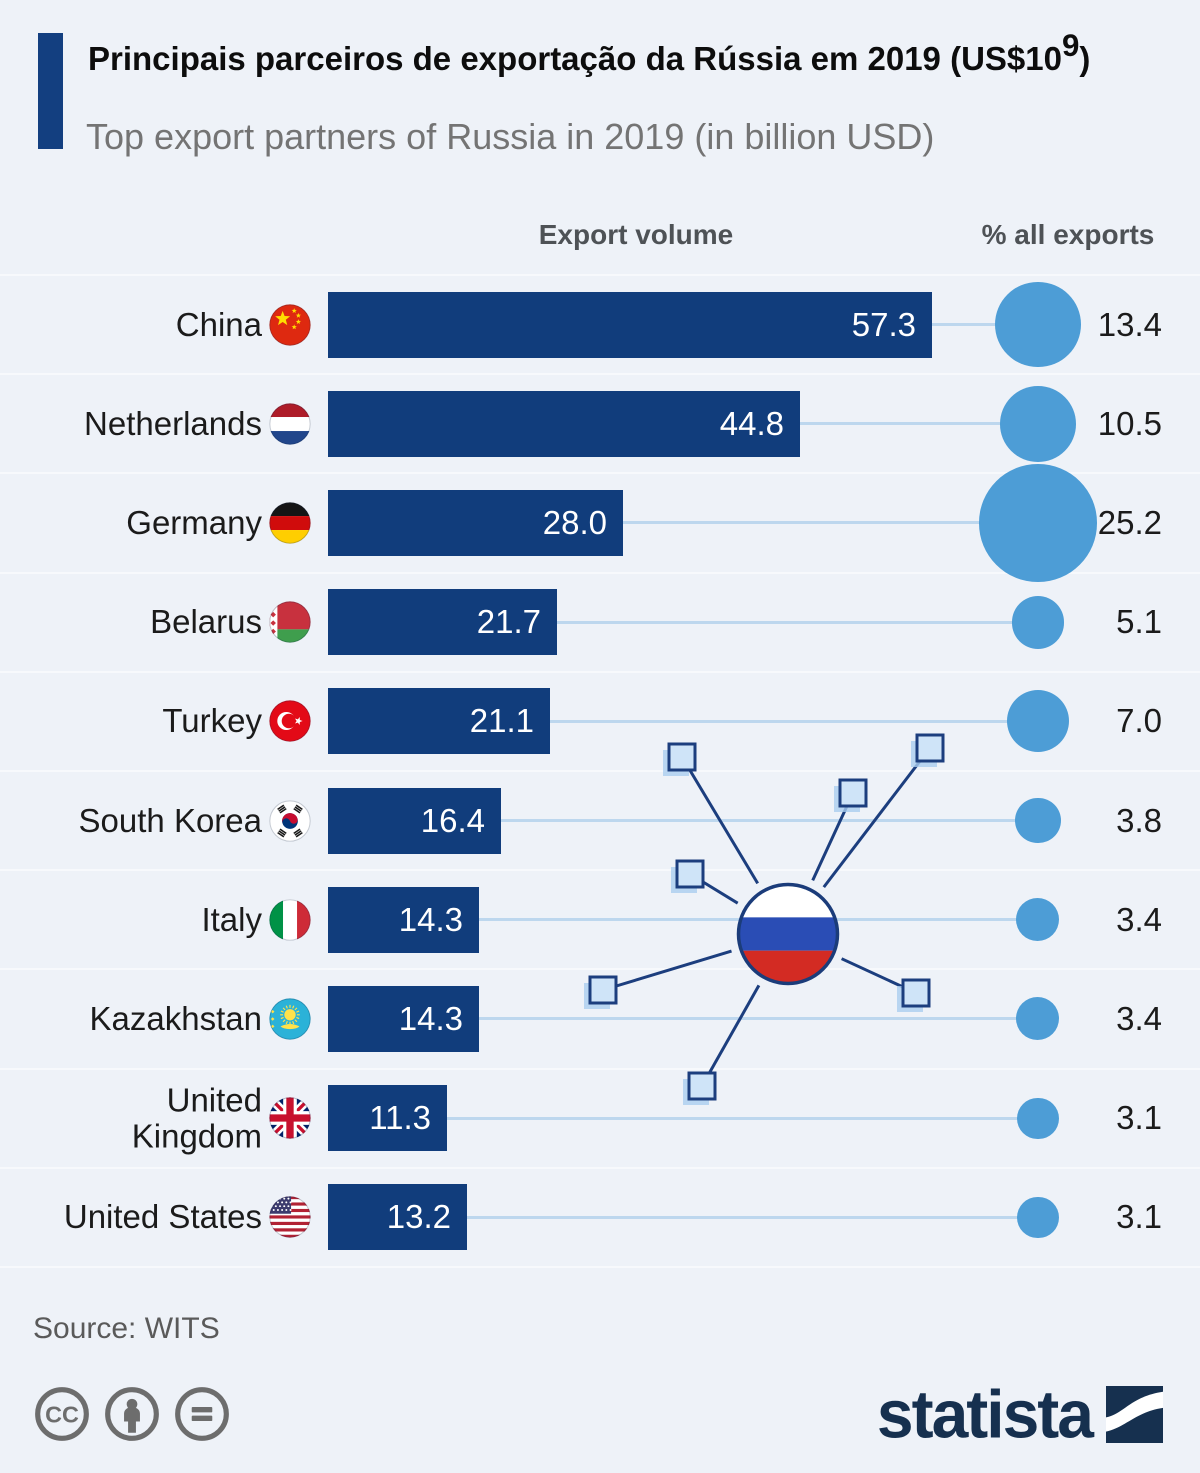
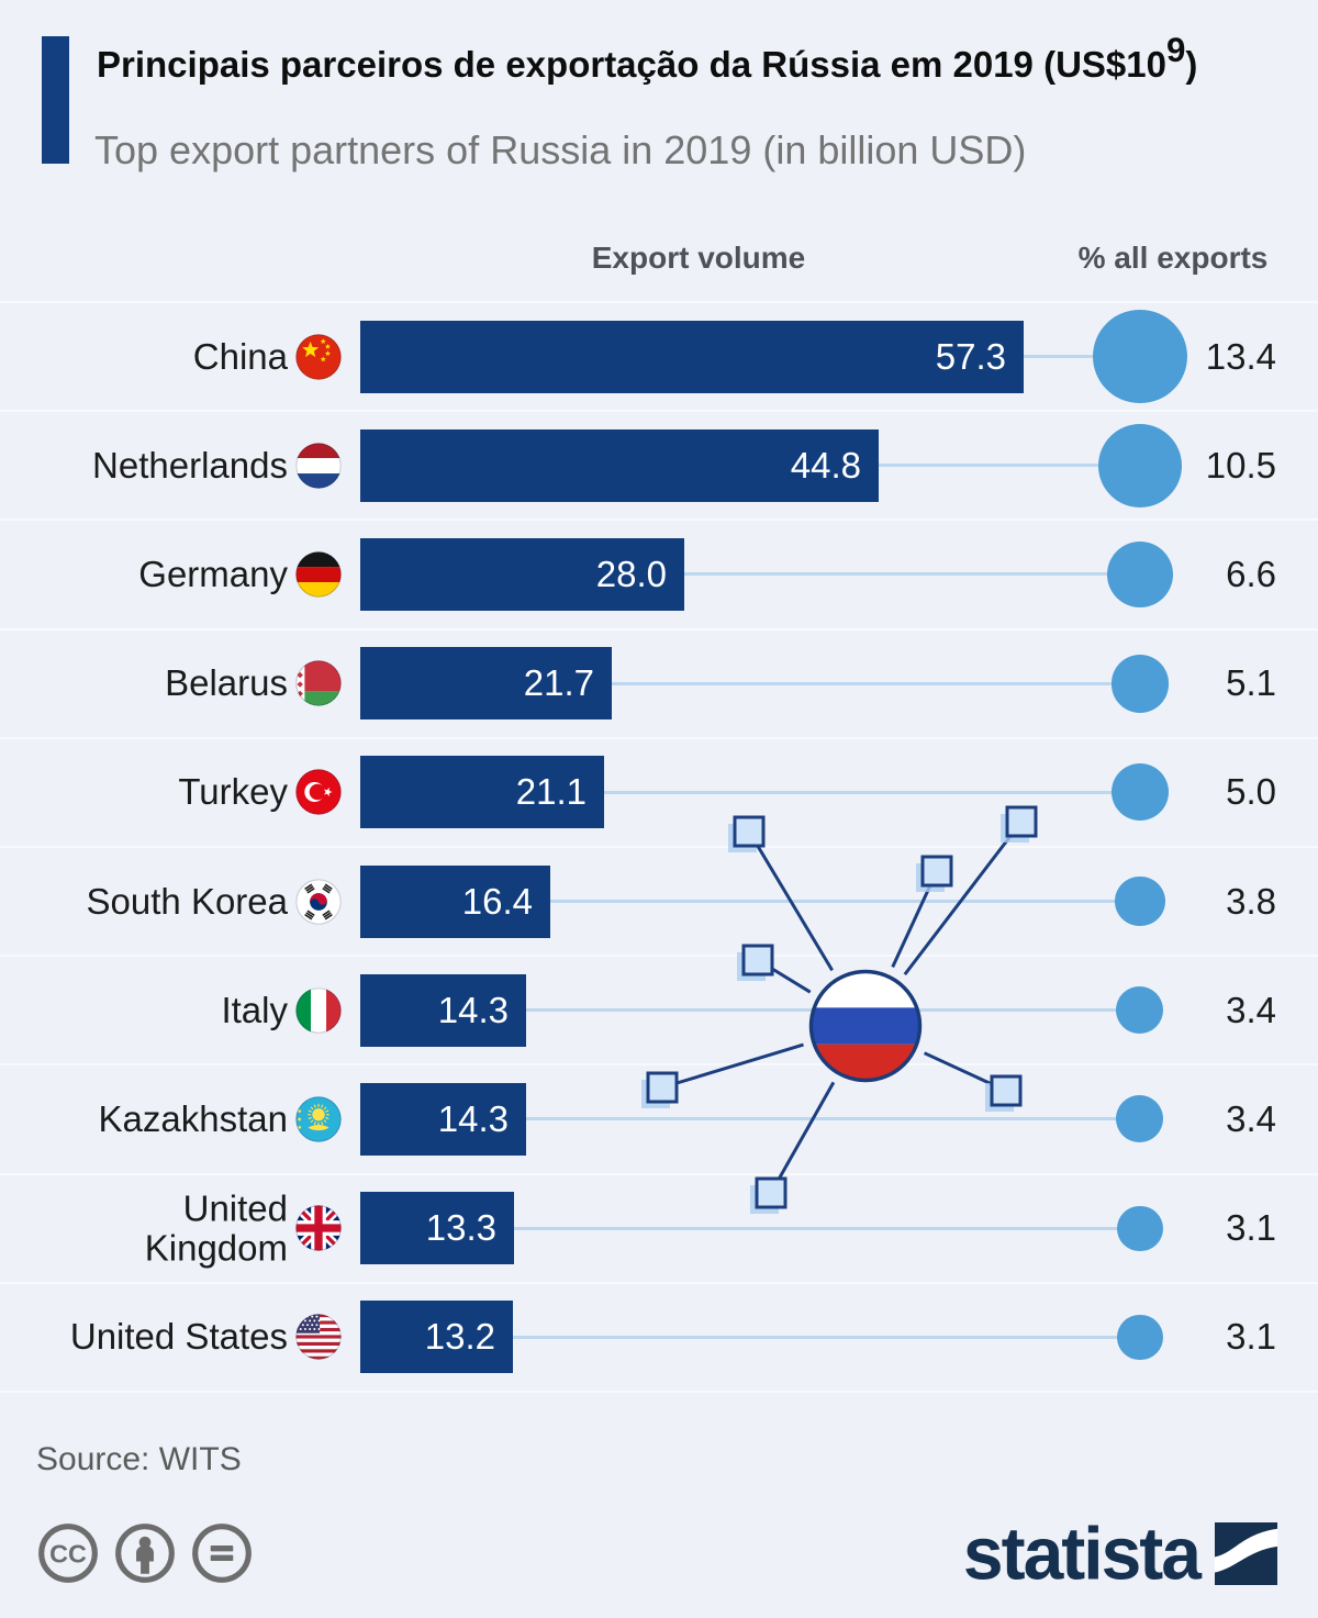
% all exports/Germany: 25.2 -> 6.6
% all exports/Turkey: 7.0 -> 5.0
Export volume/United Kingdom: 11.3 -> 13.3
